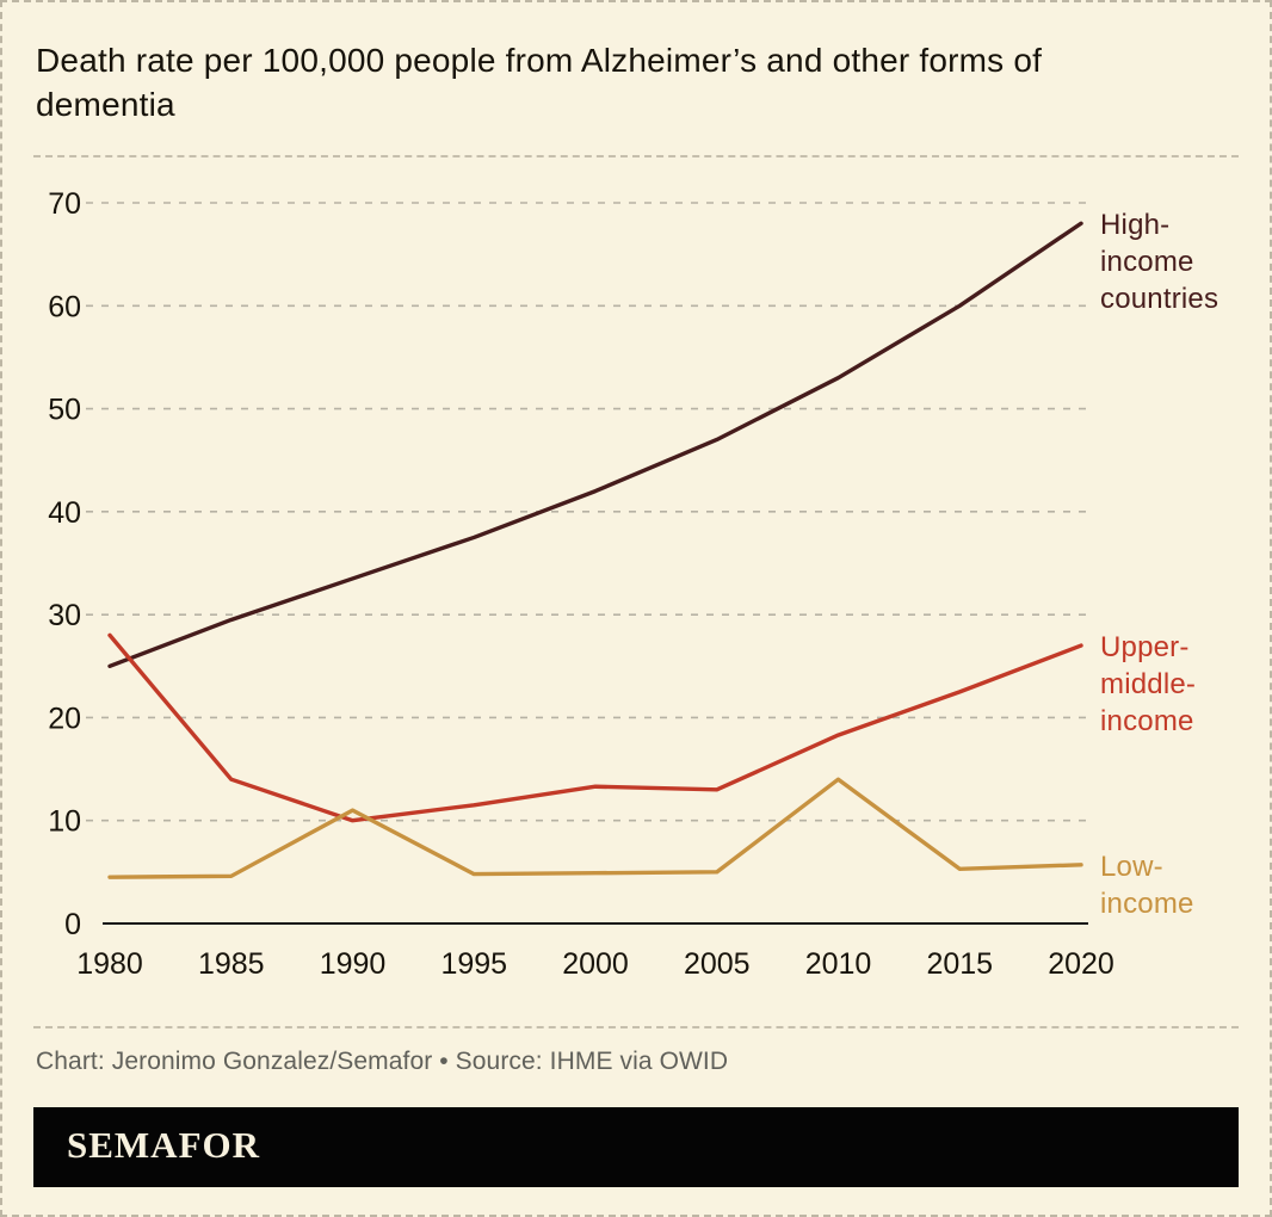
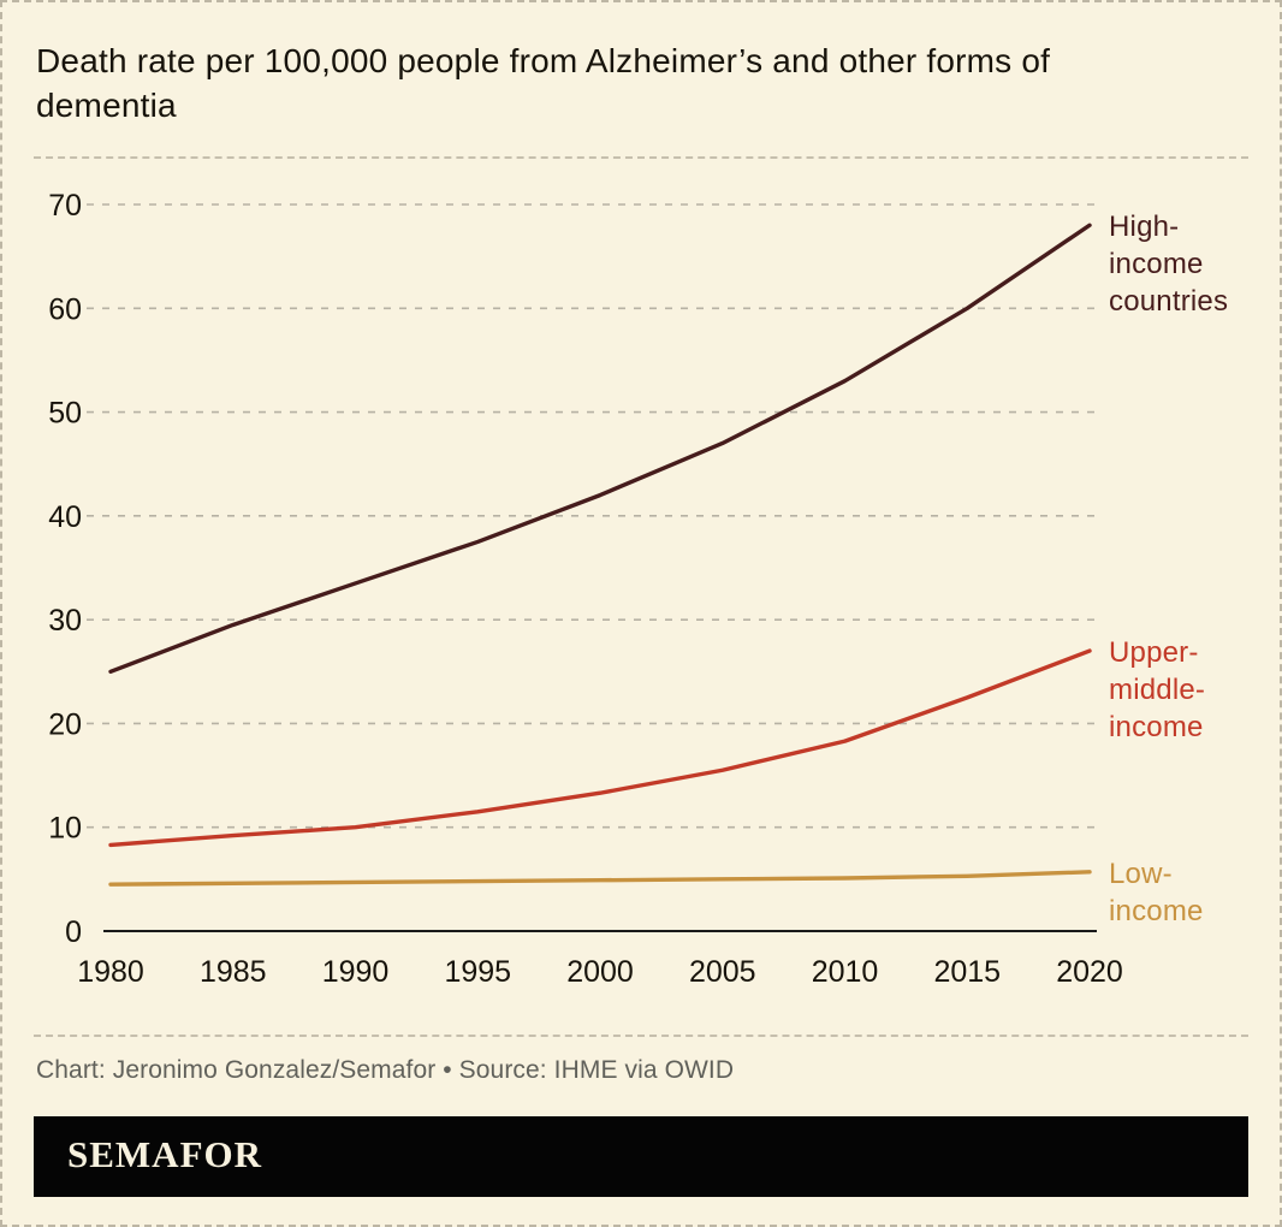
Upper-middle-income/1980: 28 -> 8
Upper-middle-income/1985: 14 -> 9
Low-income/1990: 11 -> 5
Upper-middle-income/2005: 13 -> 16
Low-income/2010: 14 -> 5
